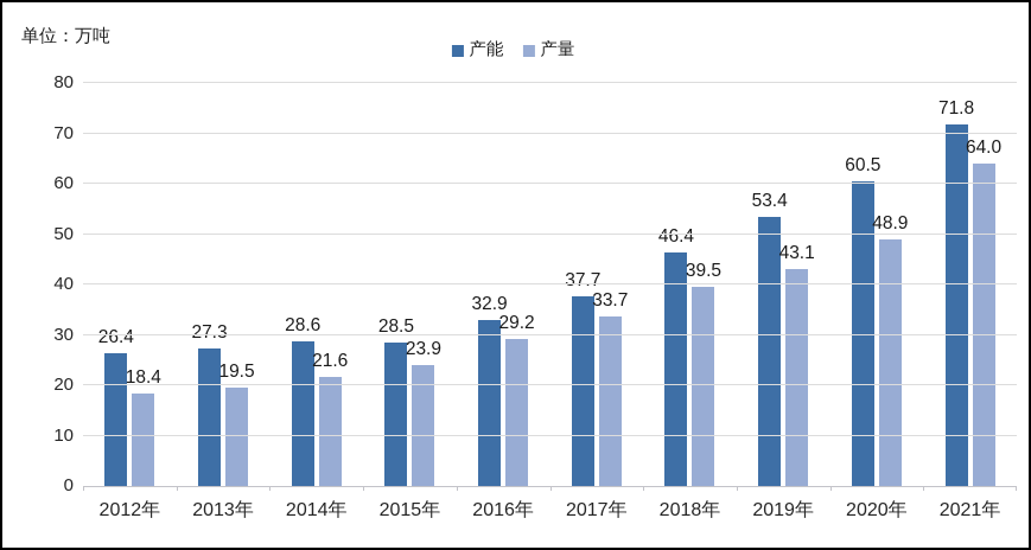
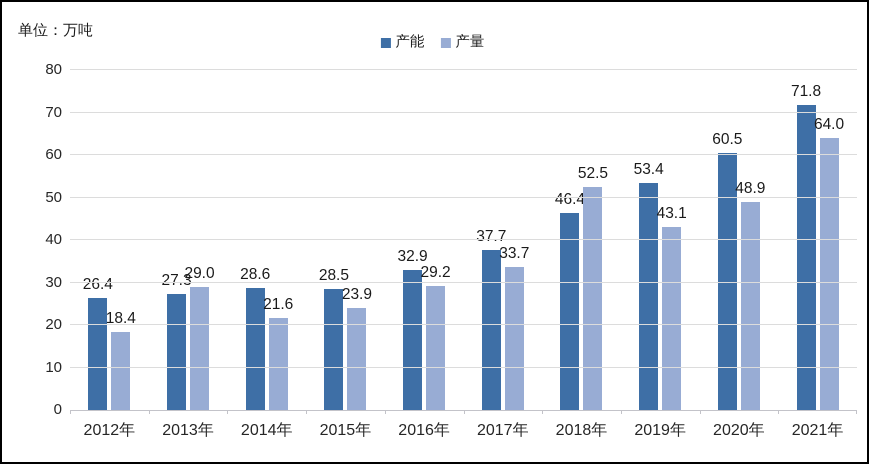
产量/2013年: 19.5 -> 29.0
产量/2018年: 39.5 -> 52.5
